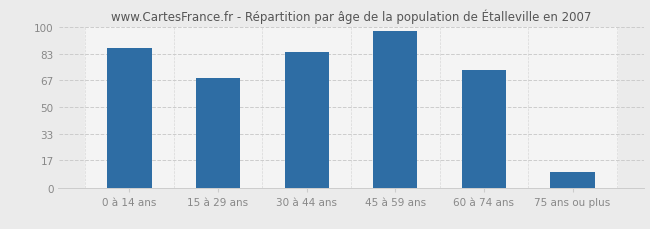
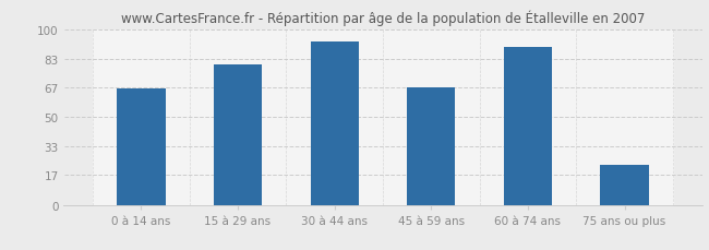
0 à 14 ans: 87 -> 66
15 à 29 ans: 68 -> 80
30 à 44 ans: 84 -> 93
45 à 59 ans: 97 -> 67
60 à 74 ans: 73 -> 90
75 ans ou plus: 10 -> 23
